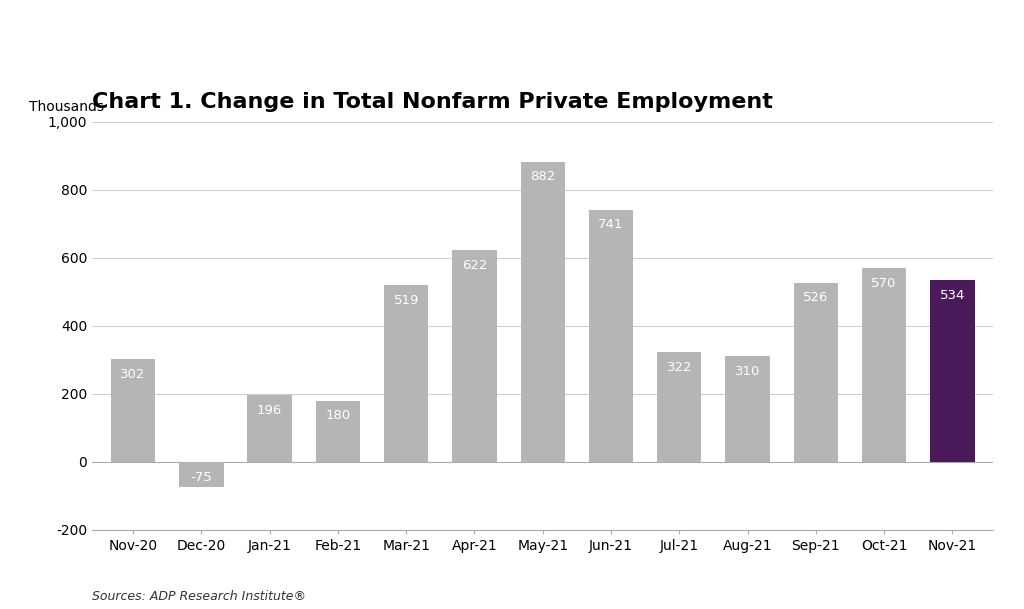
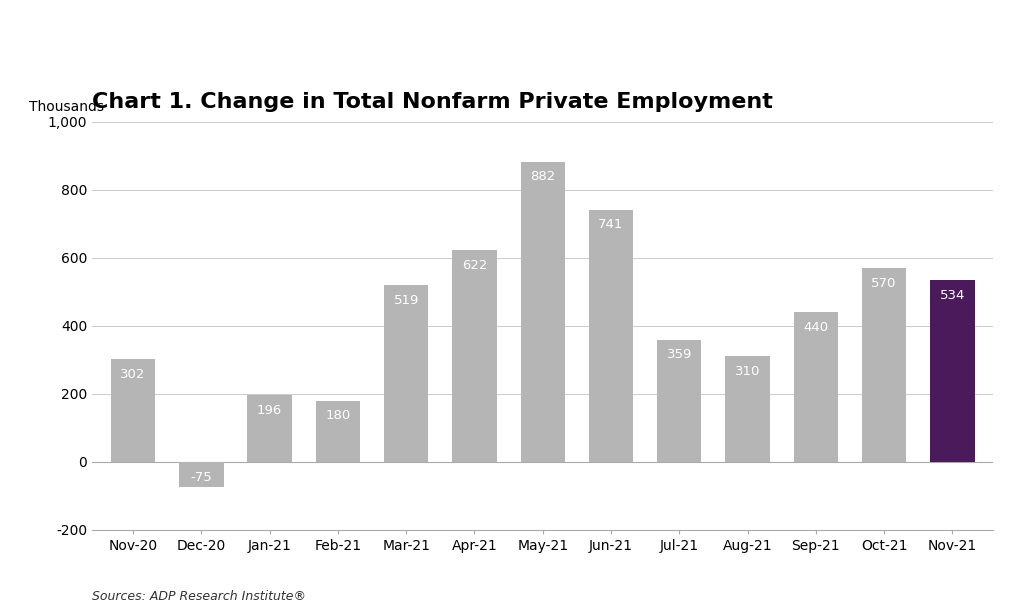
Jul-21: 322 -> 359
Sep-21: 526 -> 440
